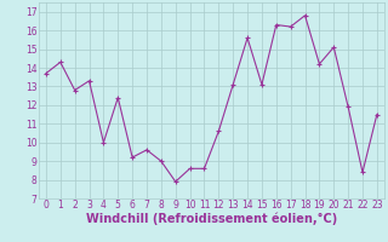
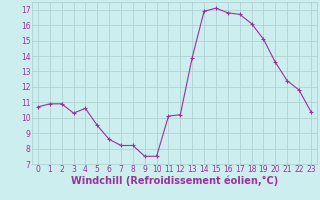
0: 13.7 -> 10.7
1: 14.3 -> 10.9
2: 12.8 -> 10.9
3: 13.3 -> 10.3
4: 10.0 -> 10.6
5: 12.4 -> 9.5
6: 9.2 -> 8.6
7: 9.6 -> 8.2
8: 9.0 -> 8.2
9: 7.9 -> 7.5
10: 8.6 -> 7.5
11: 8.6 -> 10.1
12: 10.6 -> 10.2
13: 13.1 -> 13.9
14: 15.6 -> 16.9
15: 13.1 -> 17.1
16: 16.3 -> 16.8
17: 16.2 -> 16.7
18: 16.8 -> 16.1
19: 14.2 -> 15.1
20: 15.1 -> 13.6
21: 11.9 -> 12.4
22: 8.4 -> 11.8
23: 11.5 -> 10.4
